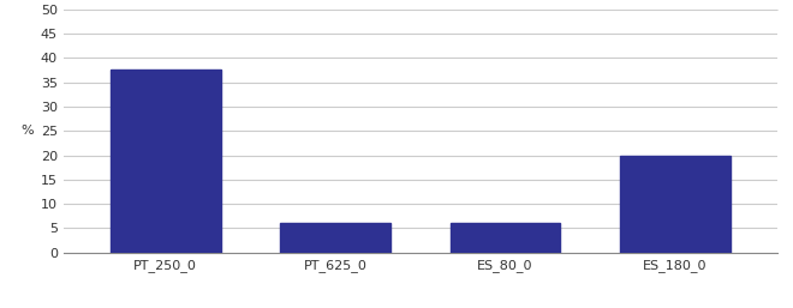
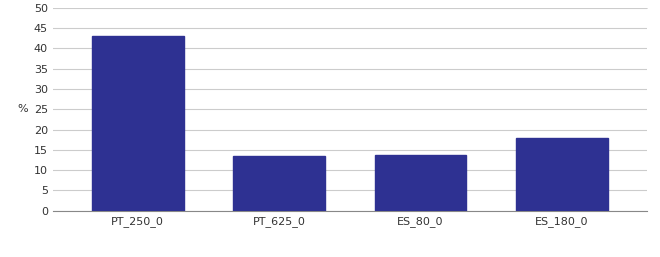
PT_250_0: 37.5 -> 43.0
PT_625_0: 6.0 -> 13.5
ES_80_0: 6.0 -> 13.8
ES_180_0: 20.0 -> 18.0
